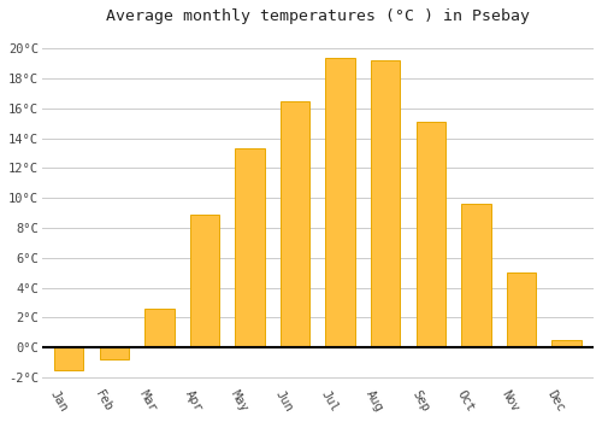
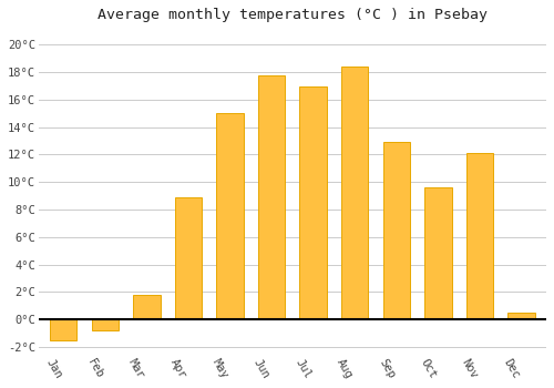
Mar: 2.6°C -> 1.8°C
May: 13.3°C -> 15.0°C
Jun: 16.5°C -> 17.8°C
Jul: 19.4°C -> 17.0°C
Aug: 19.2°C -> 18.4°C
Sep: 15.1°C -> 12.9°C
Nov: 5.0°C -> 12.1°C
